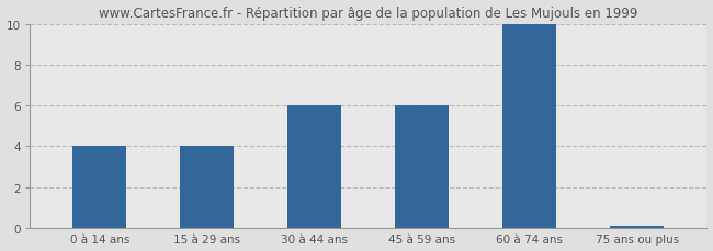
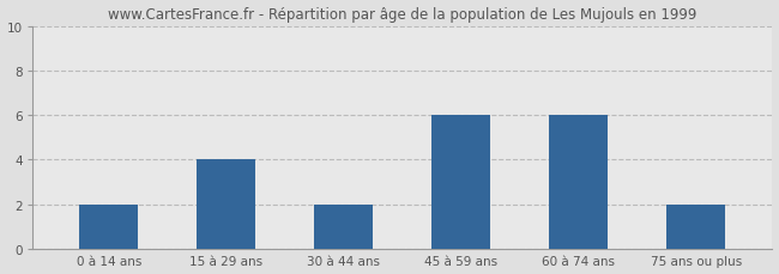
0 à 14 ans: 4.0 -> 2.0
30 à 44 ans: 6.0 -> 2.0
60 à 74 ans: 10.0 -> 6.0
75 ans ou plus: 0.1 -> 2.0
